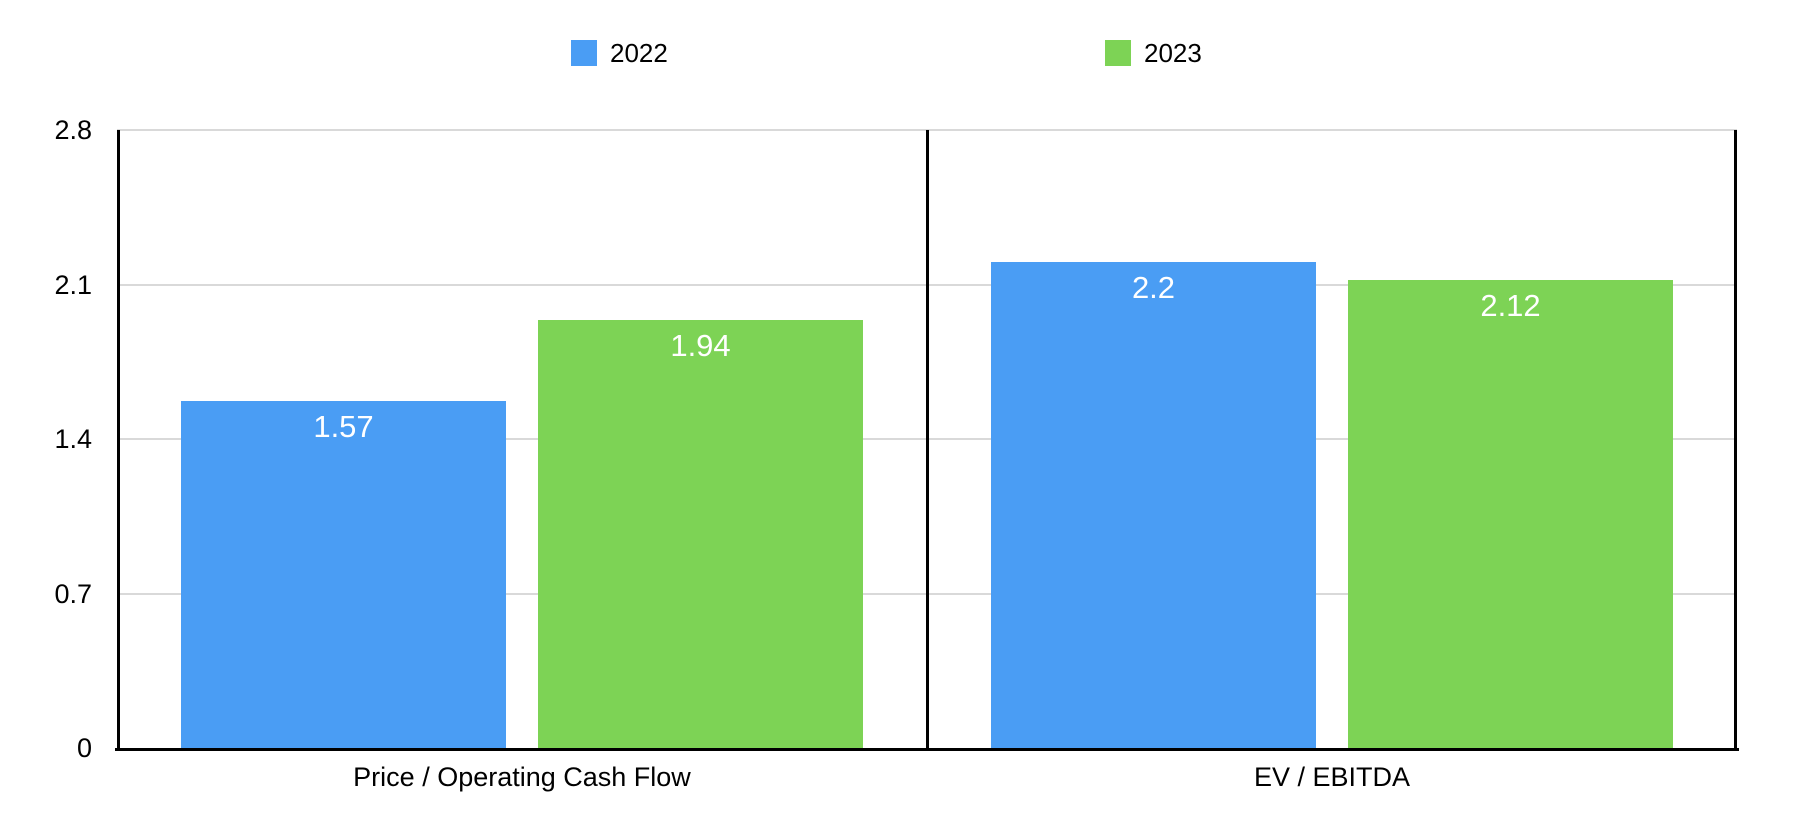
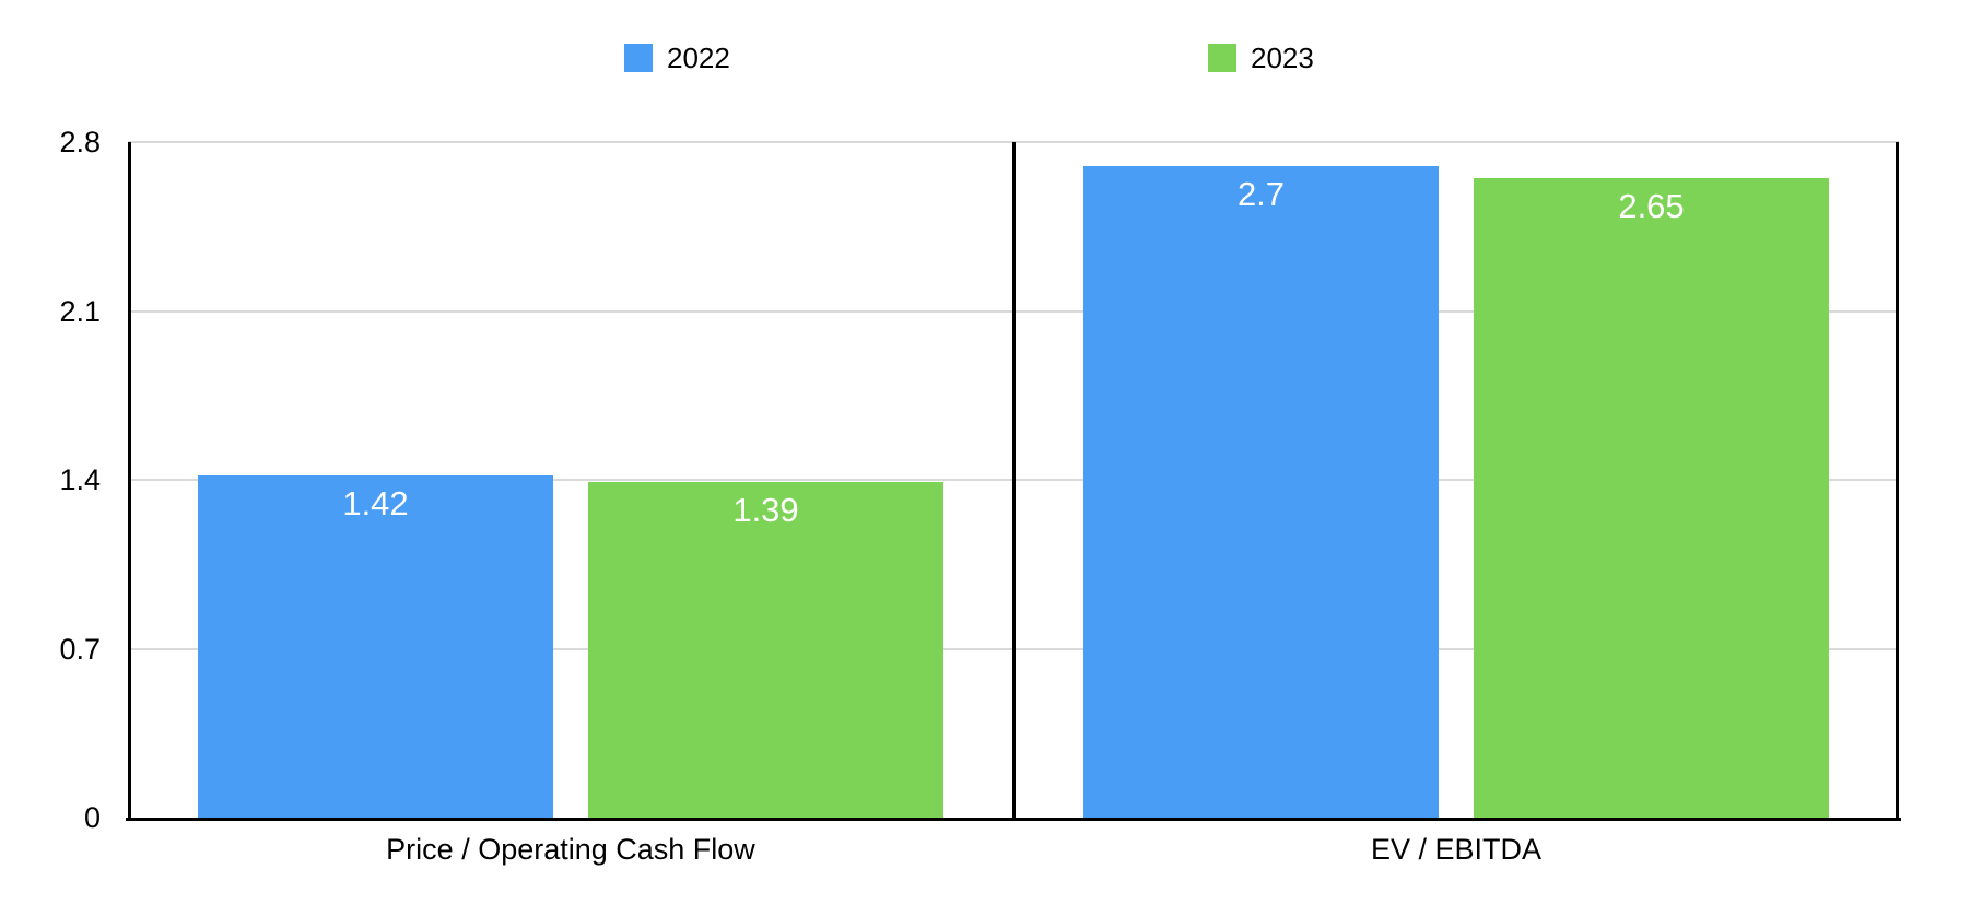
2022/Price / Operating Cash Flow: 1.57 -> 1.42
2023/Price / Operating Cash Flow: 1.94 -> 1.39
2022/EV / EBITDA: 2.2 -> 2.7
2023/EV / EBITDA: 2.12 -> 2.65
